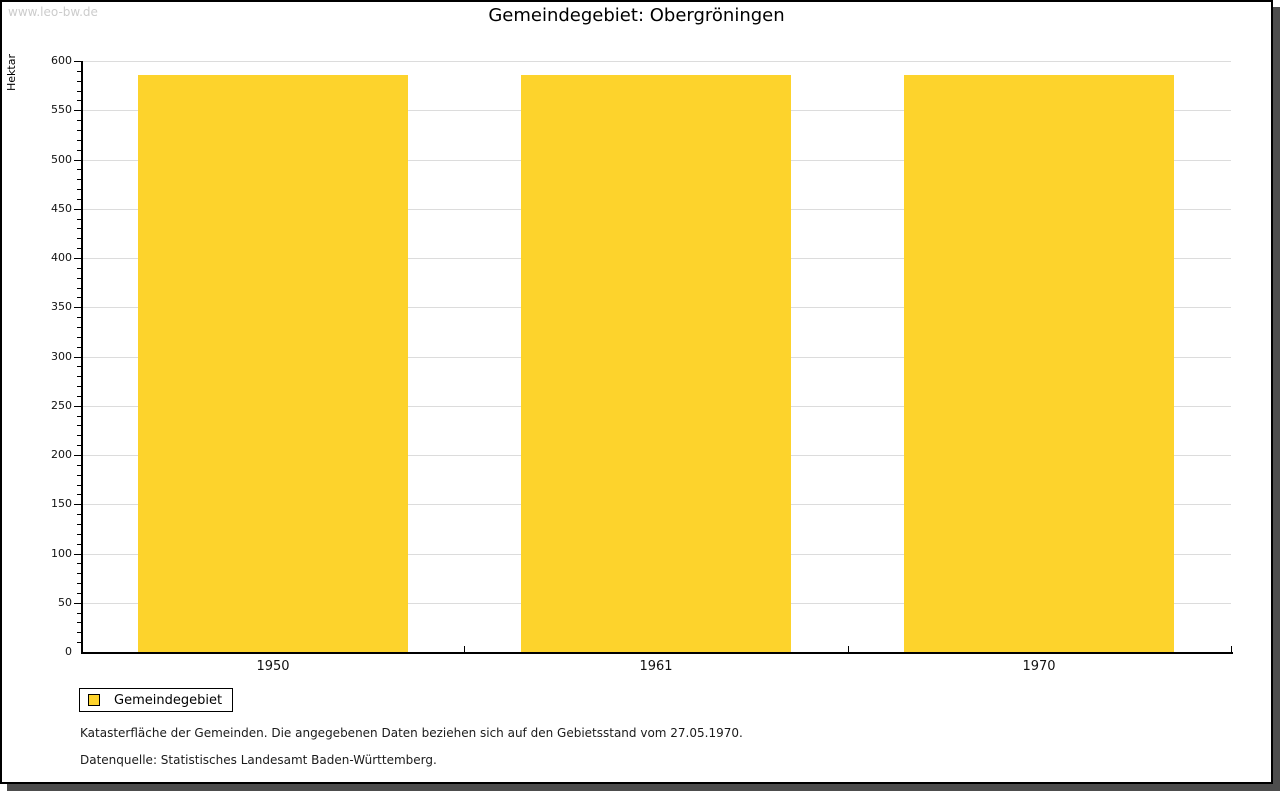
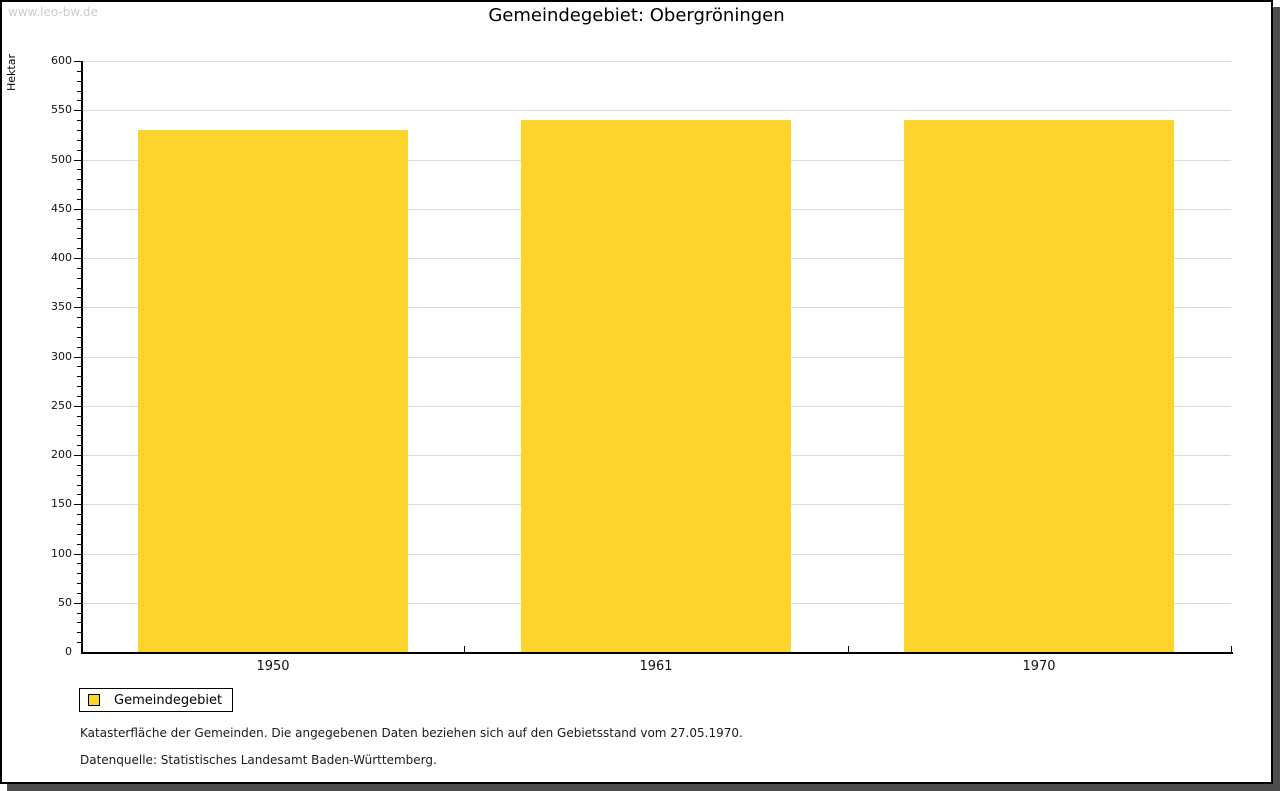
1950: 590 -> 530
1961: 590 -> 540
1970: 590 -> 540
